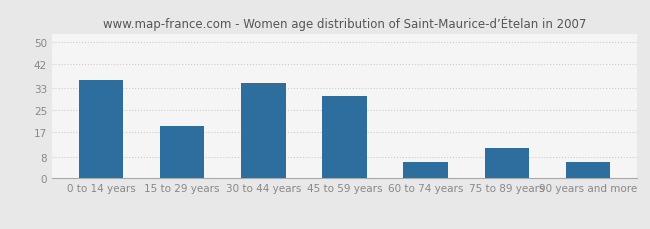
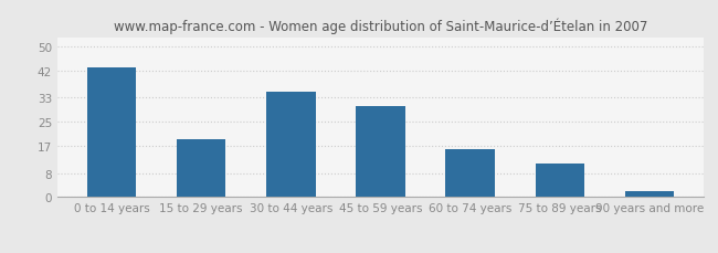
0 to 14 years: 36 -> 43
60 to 74 years: 6 -> 16
90 years and more: 6 -> 2
